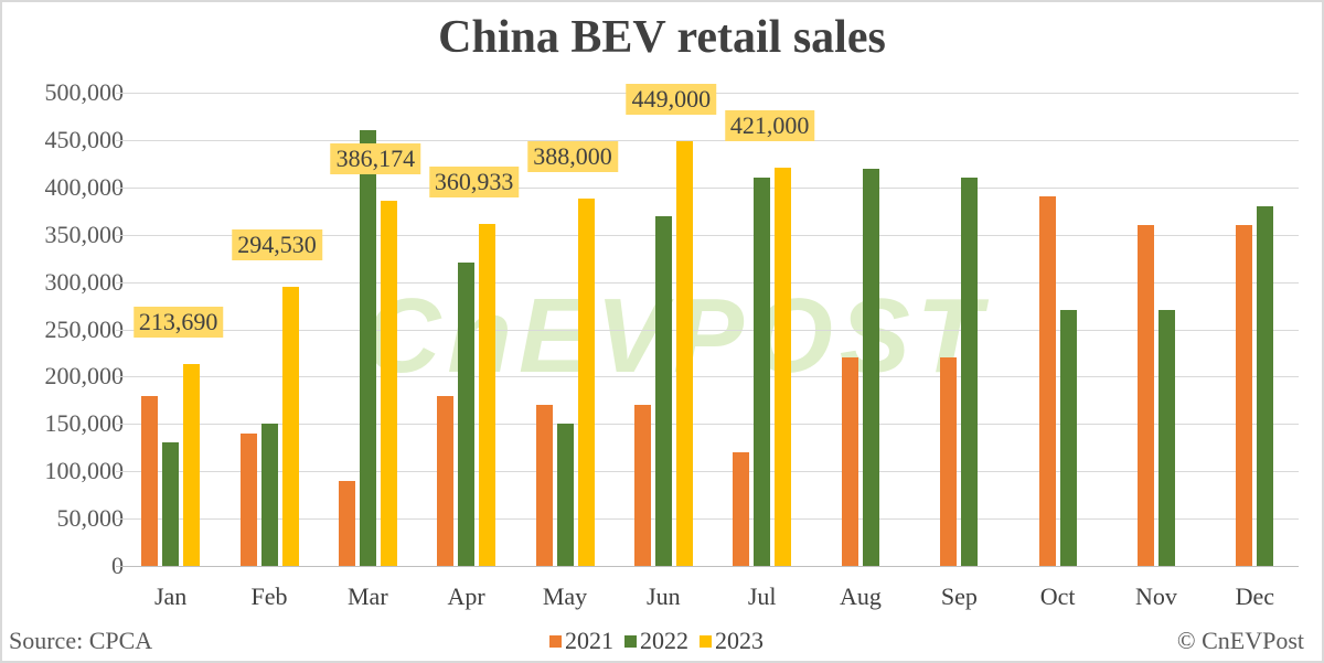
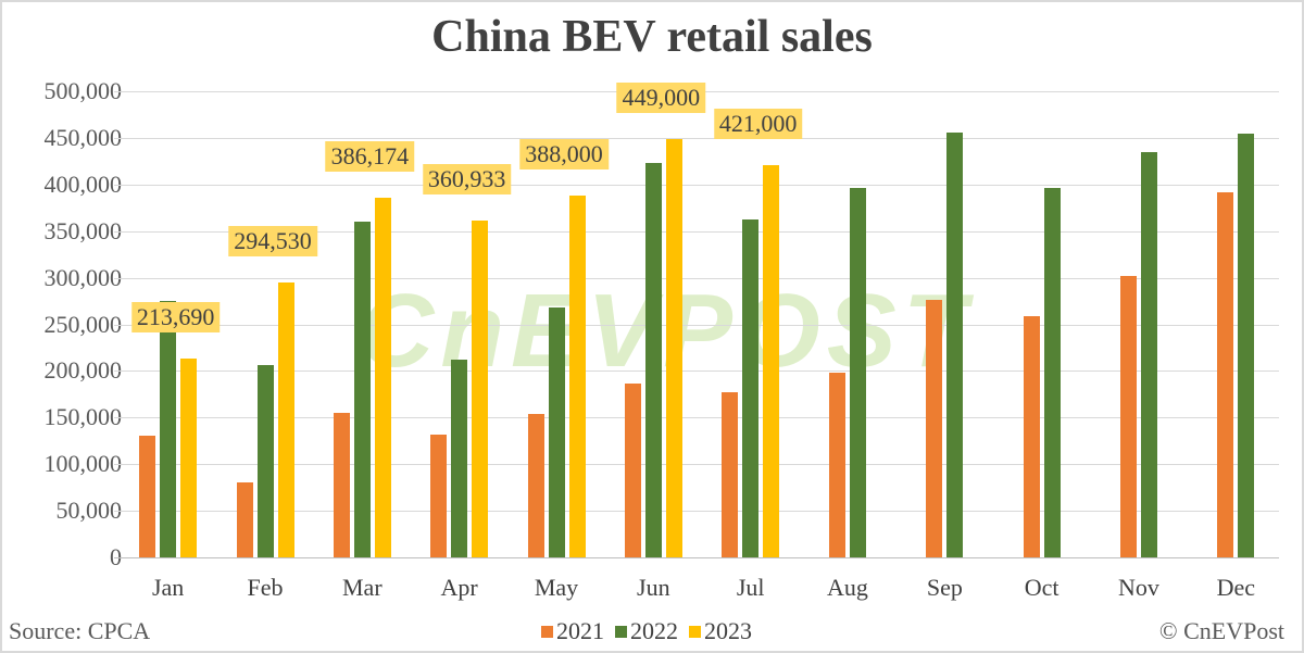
2021/Jan: 180000 -> 130000
2022/Jan: 130000 -> 280000
2021/Feb: 140000 -> 80000
2022/Feb: 150000 -> 210000
2021/Mar: 90000 -> 160000
2022/Mar: 460000 -> 360000
2021/Apr: 180000 -> 130000
2022/Apr: 320000 -> 210000
2021/May: 170000 -> 150000
2022/May: 150000 -> 270000
2021/Jun: 170000 -> 190000
2022/Jun: 370000 -> 420000
2021/Jul: 120000 -> 180000
2022/Jul: 410000 -> 360000
2021/Aug: 220000 -> 200000
2022/Aug: 420000 -> 400000
2021/Sep: 220000 -> 280000
2022/Sep: 410000 -> 460000
2021/Oct: 390000 -> 260000
2022/Oct: 270000 -> 400000
2021/Nov: 360000 -> 300000
2022/Nov: 270000 -> 440000
2021/Dec: 360000 -> 390000
2022/Dec: 380000 -> 460000
